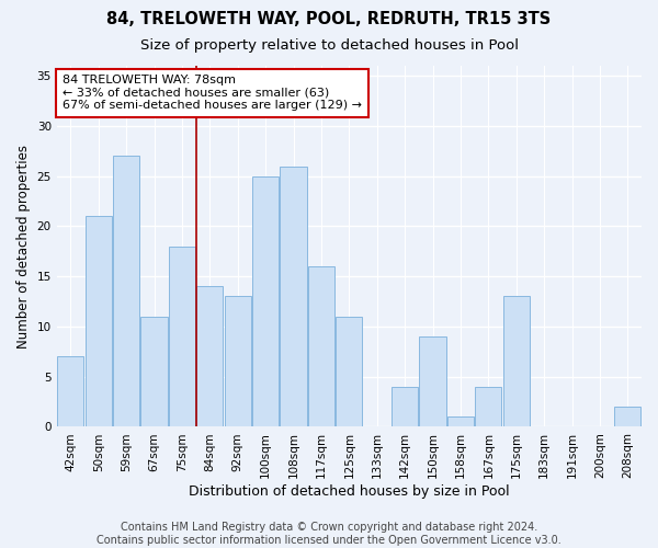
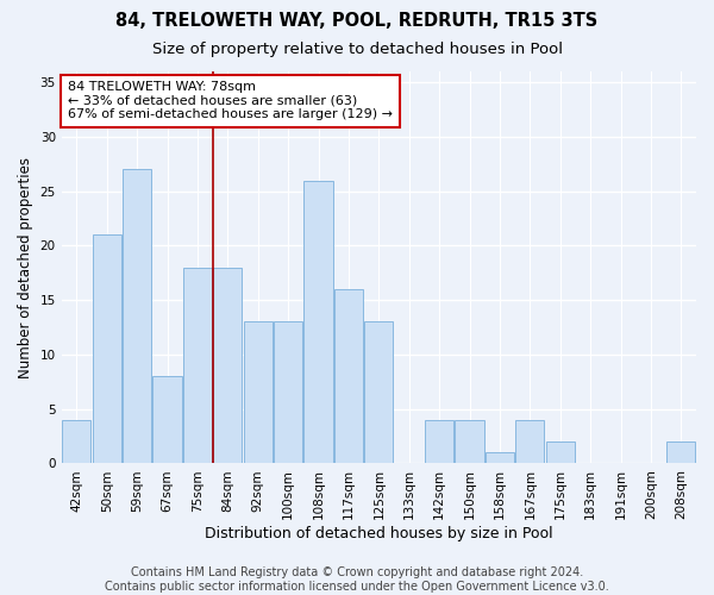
42sqm: 7 -> 4
67sqm: 11 -> 8
84sqm: 14 -> 18
100sqm: 25 -> 13
125sqm: 11 -> 13
150sqm: 9 -> 4
175sqm: 13 -> 2
